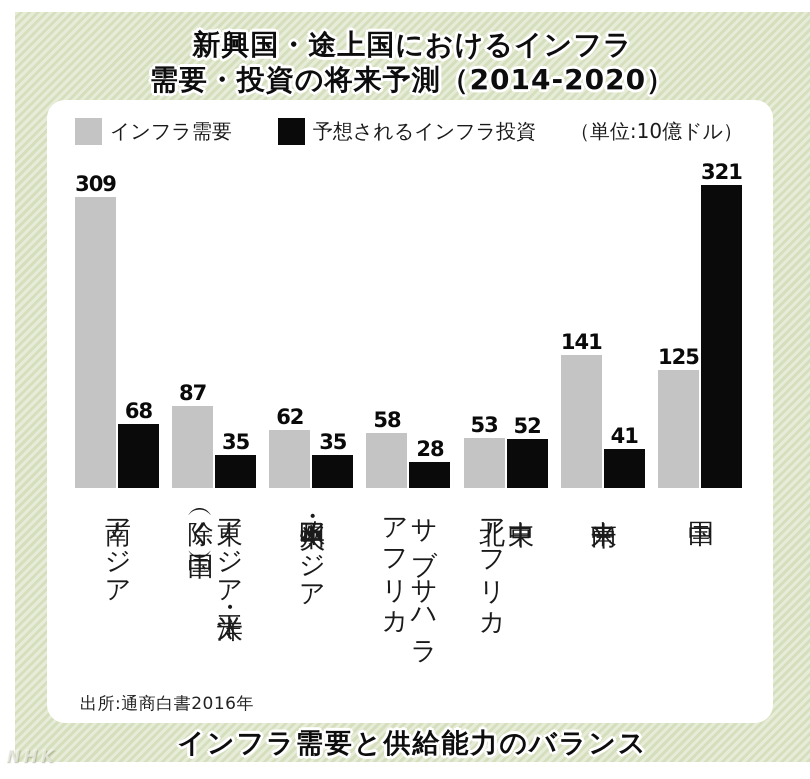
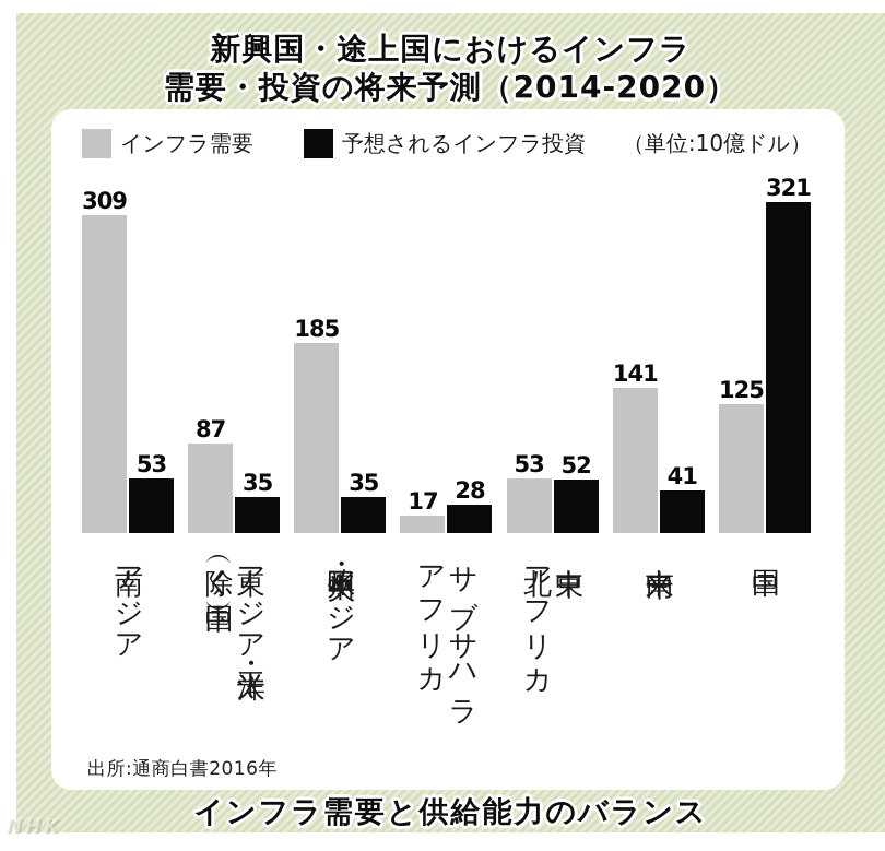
予想されるインフラ投資/南アジア: 68 -> 53
インフラ需要/欧州・中央アジア: 62 -> 185
インフラ需要/サブサハラ アフリカ: 58 -> 17
